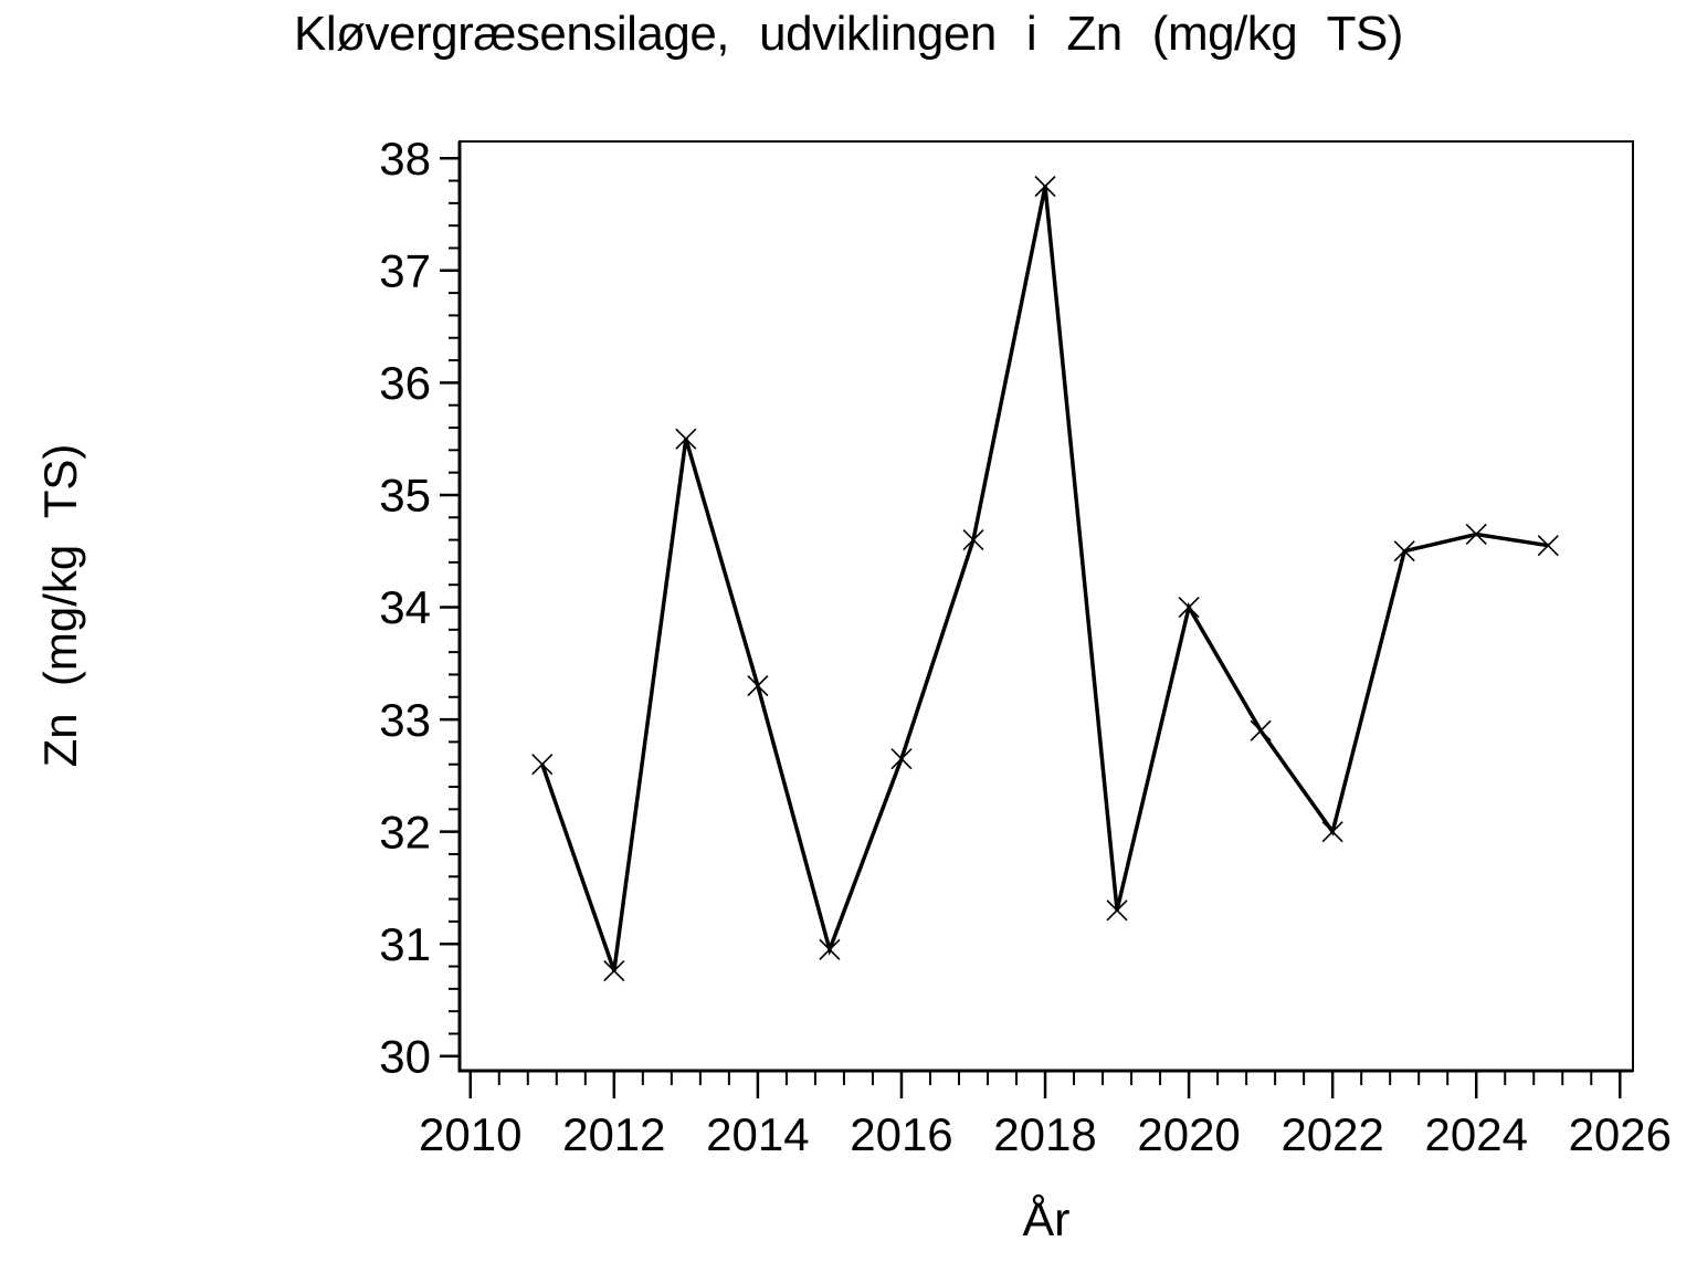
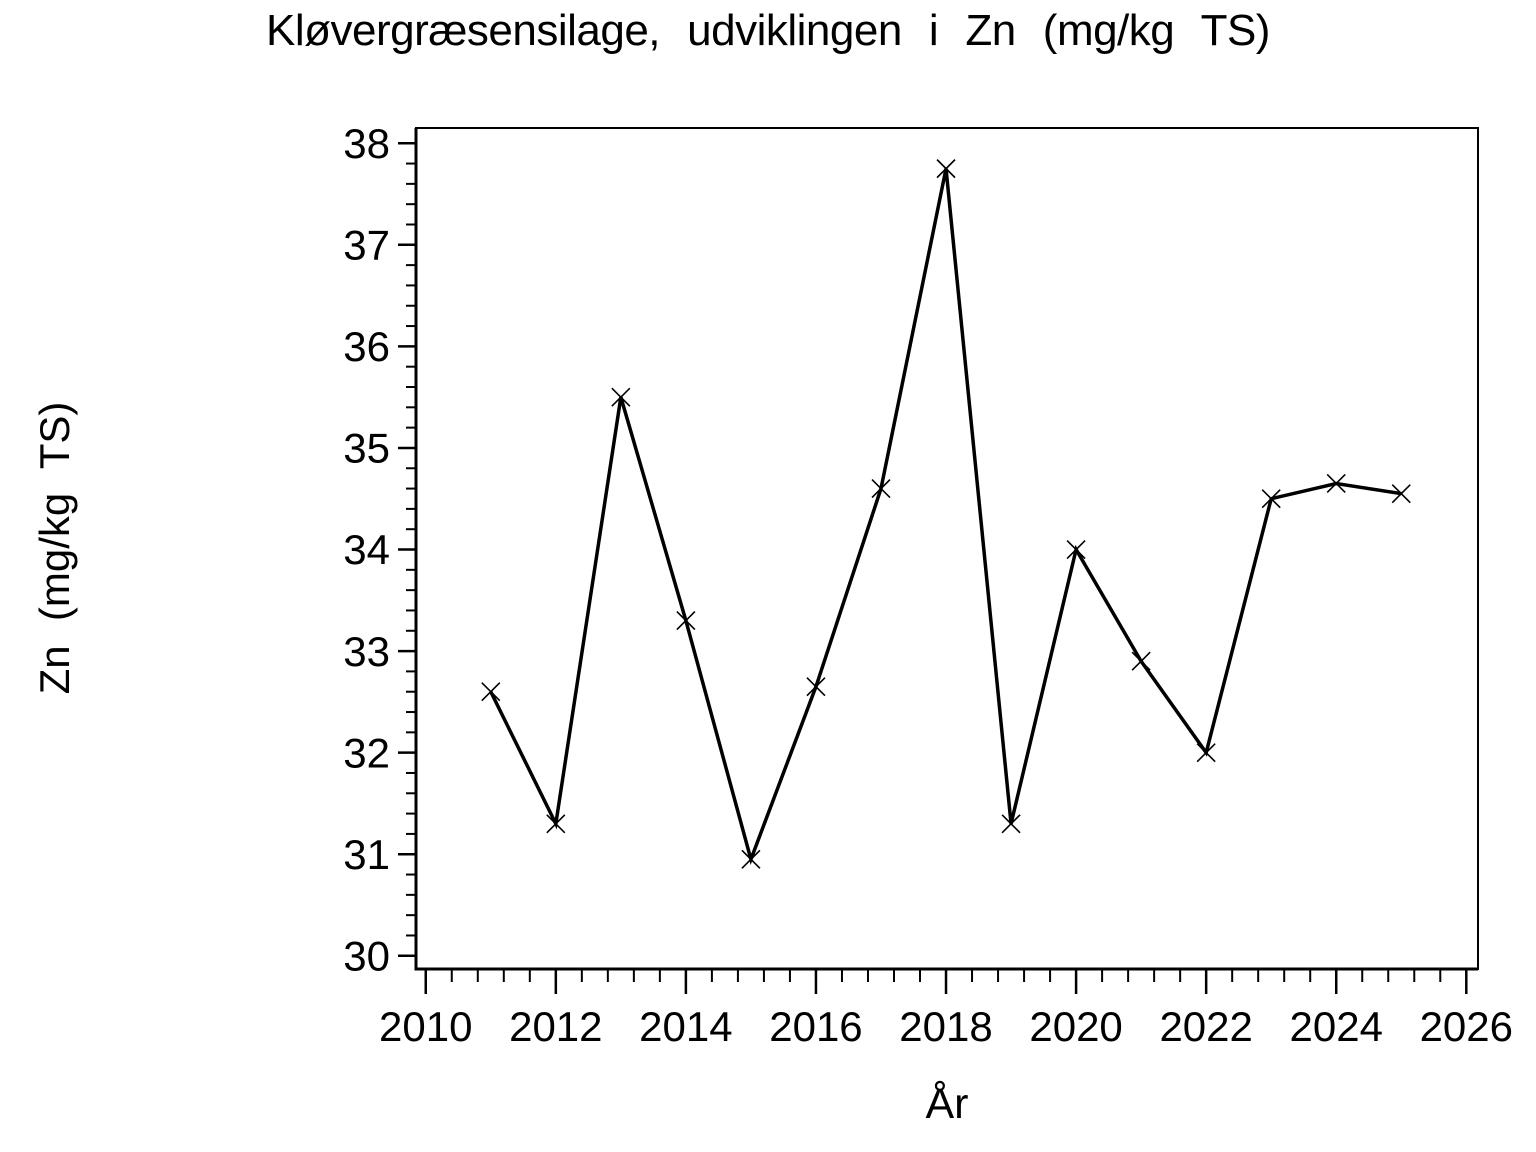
2012: 30.76 -> 31.30
